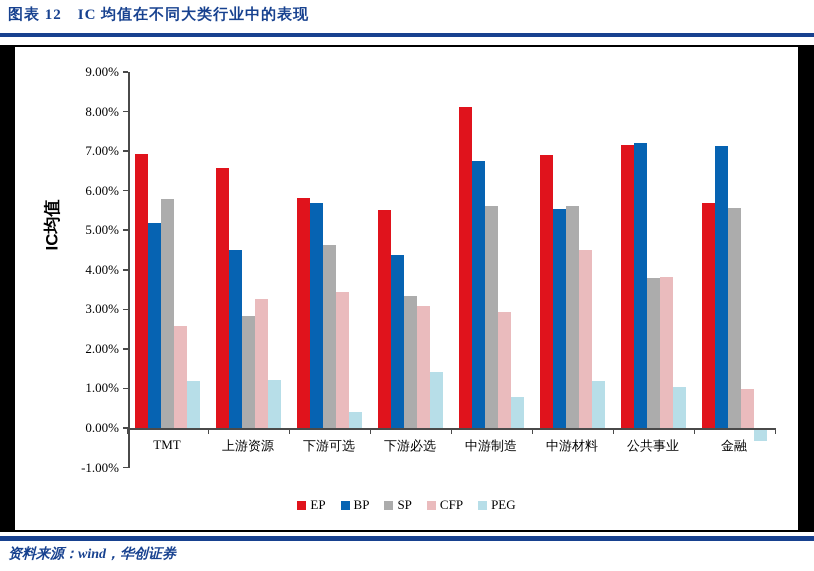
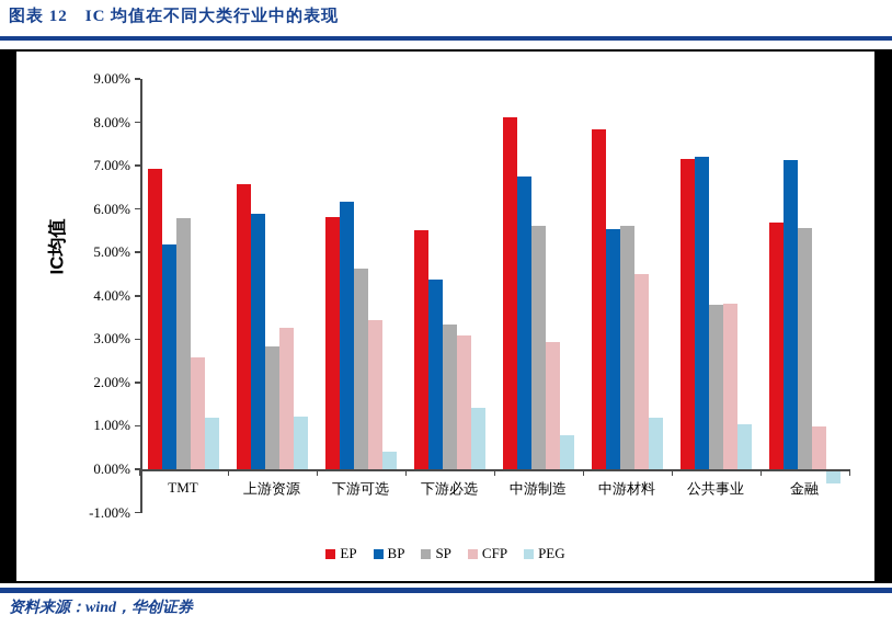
BP/上游资源: 4.5% -> 5.9%
BP/下游可选: 5.7% -> 6.2%
EP/中游材料: 6.9% -> 7.8%
